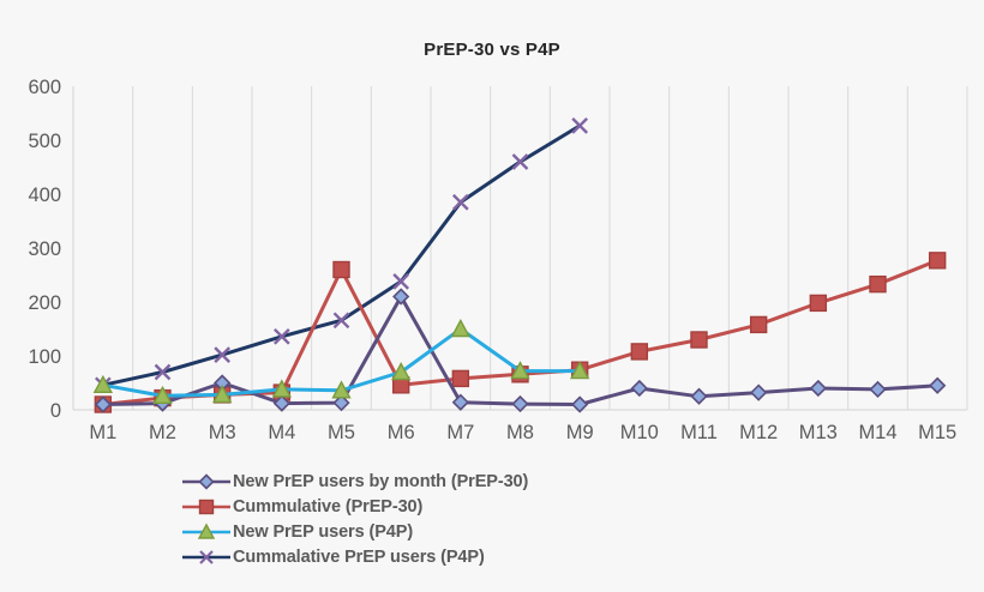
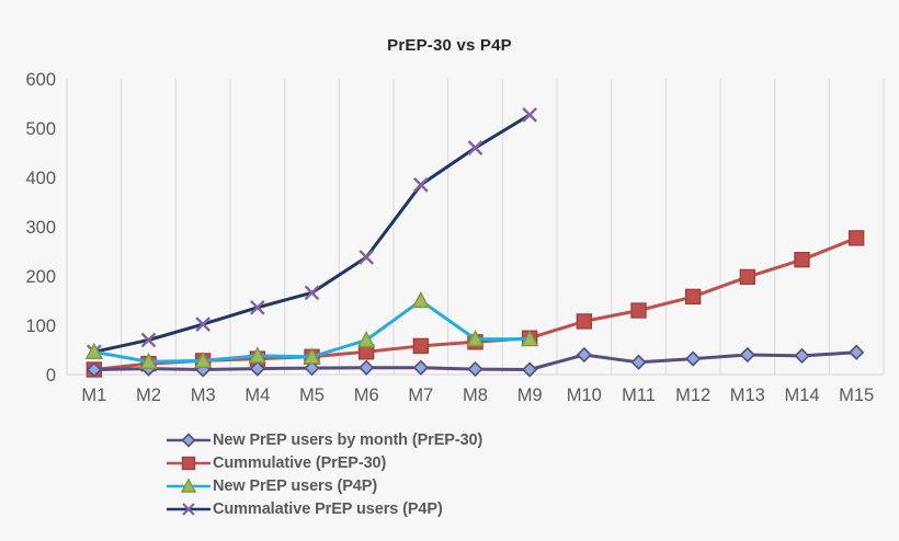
New PrEP users by month (PrEP-30)/M3: 50 -> 10
Cummulative (PrEP-30)/M5: 260 -> 40
New PrEP users by month (PrEP-30)/M6: 210 -> 10
